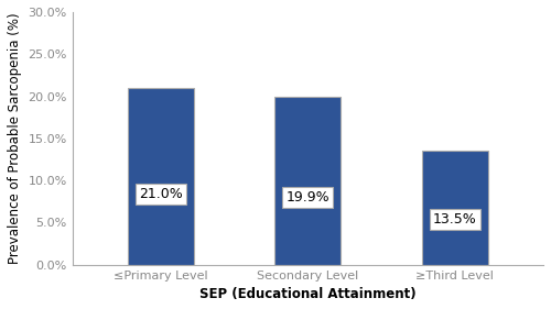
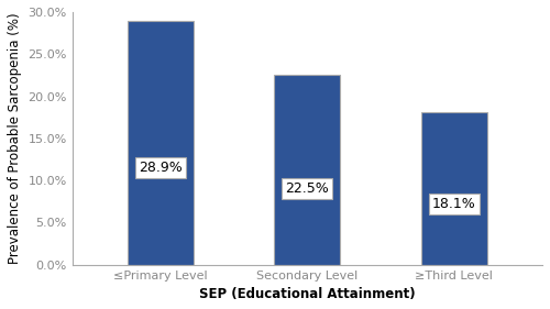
≤Primary Level: 21.0% -> 28.9%
Secondary Level: 19.9% -> 22.5%
≥Third Level: 13.5% -> 18.1%
